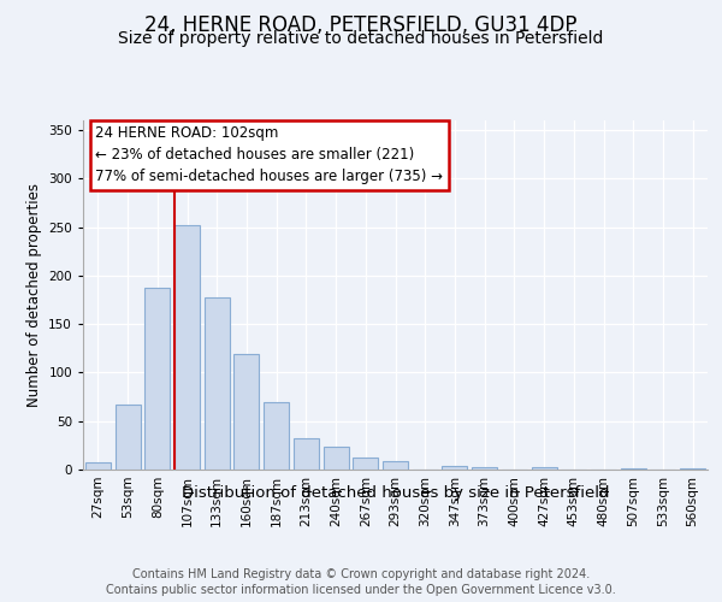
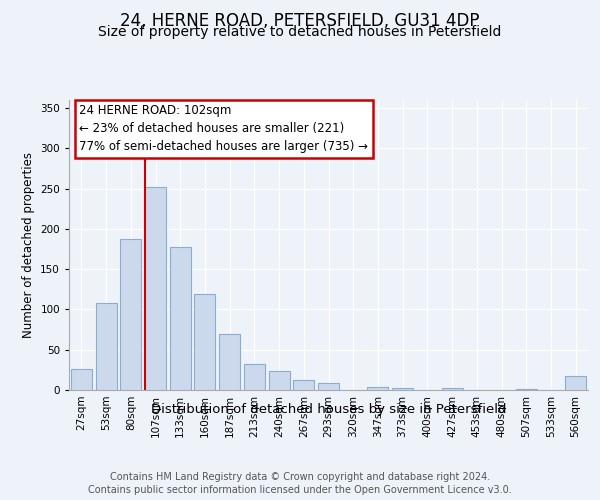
27sqm: 7 -> 26
53sqm: 67 -> 108
560sqm: 1 -> 18
